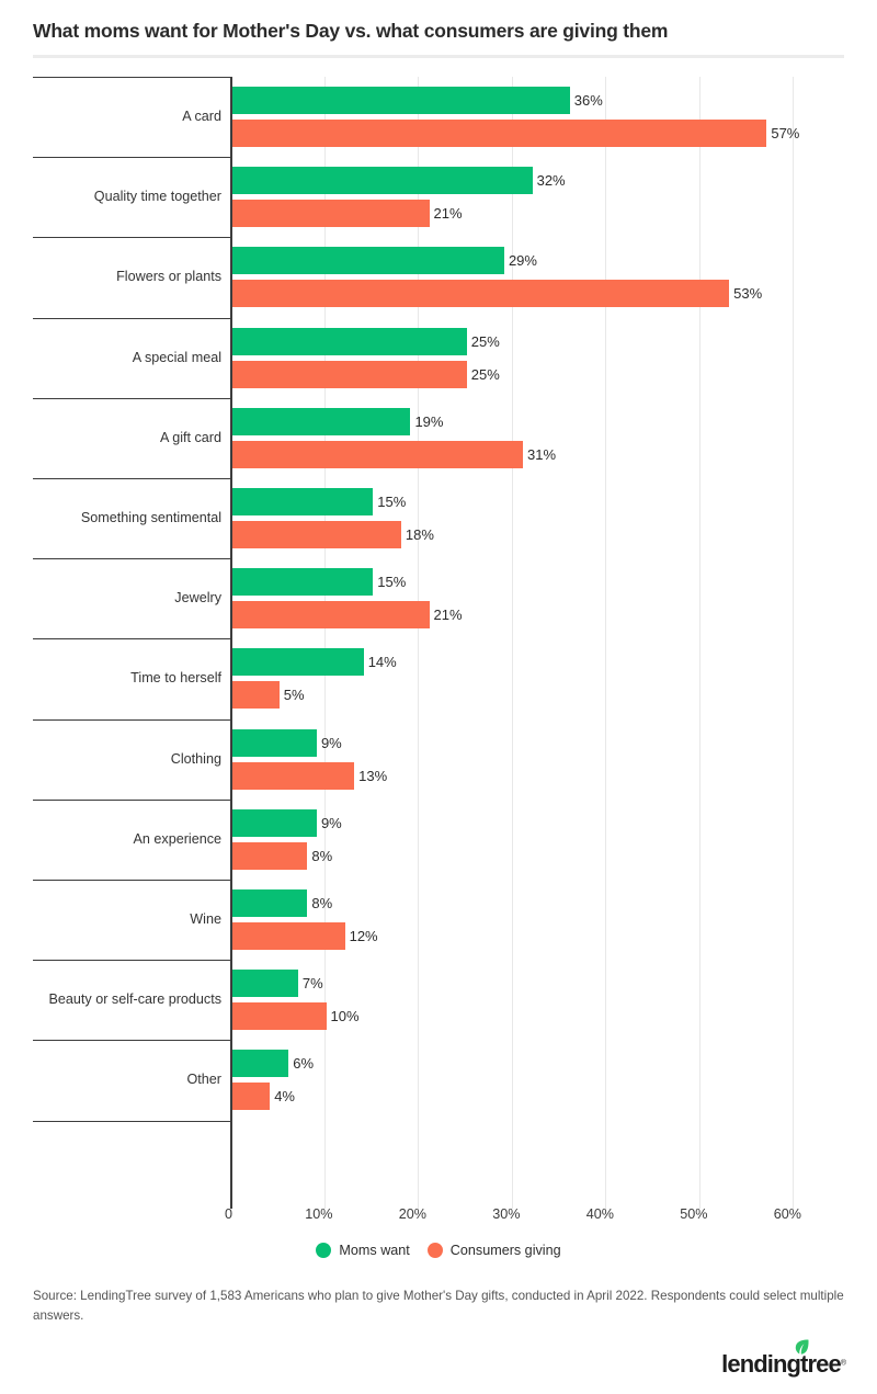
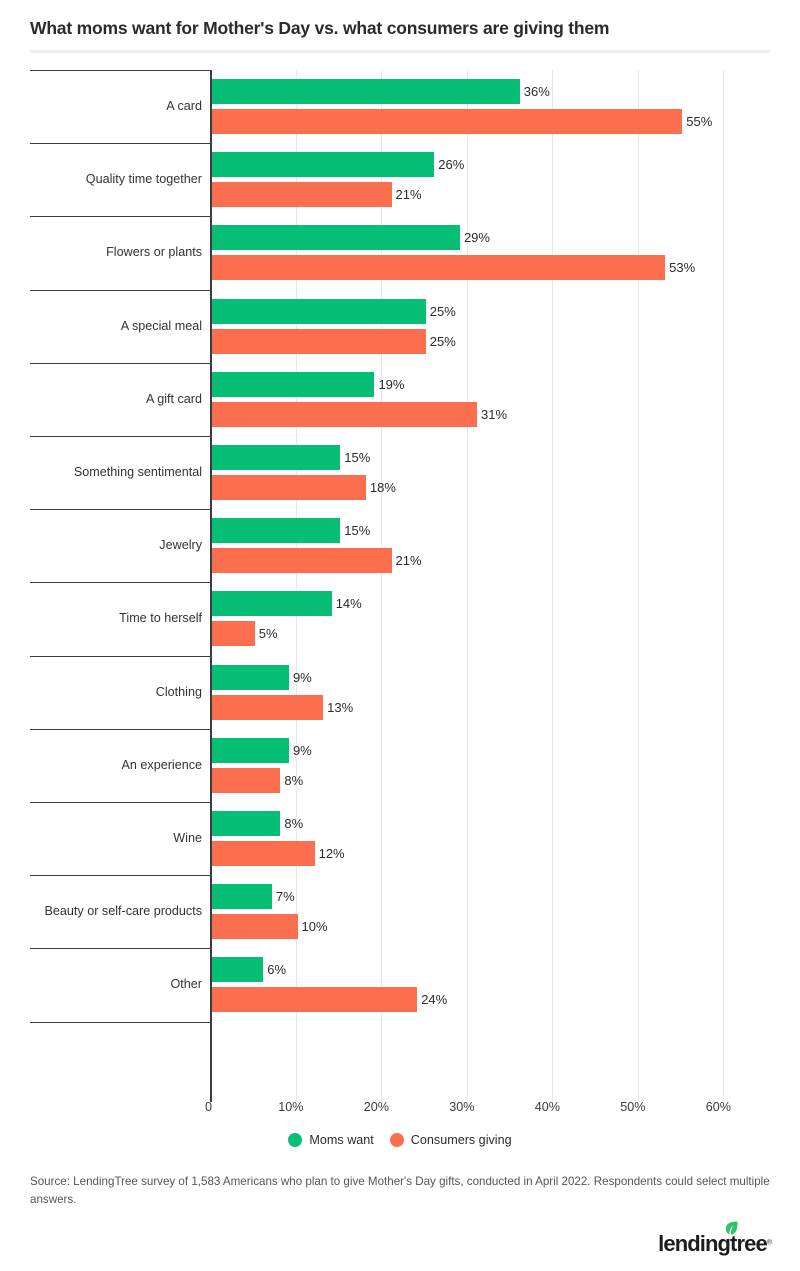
Consumers giving/A card: 57% -> 55%
Moms want/Quality time together: 32% -> 26%
Consumers giving/Other: 4% -> 24%
